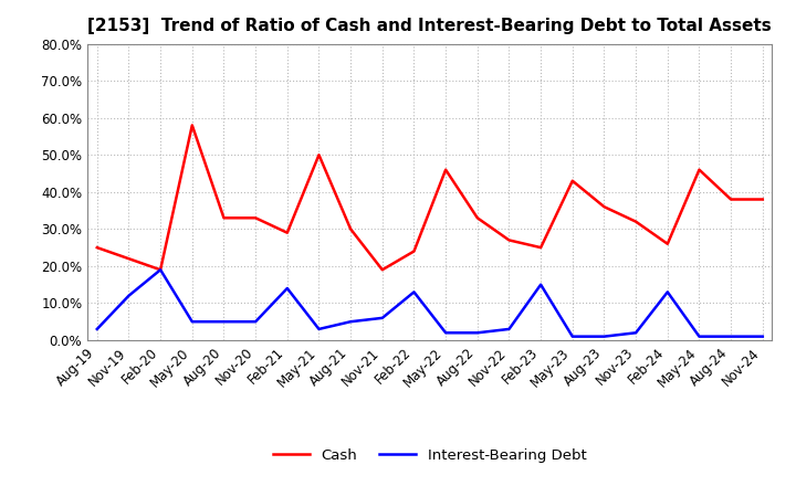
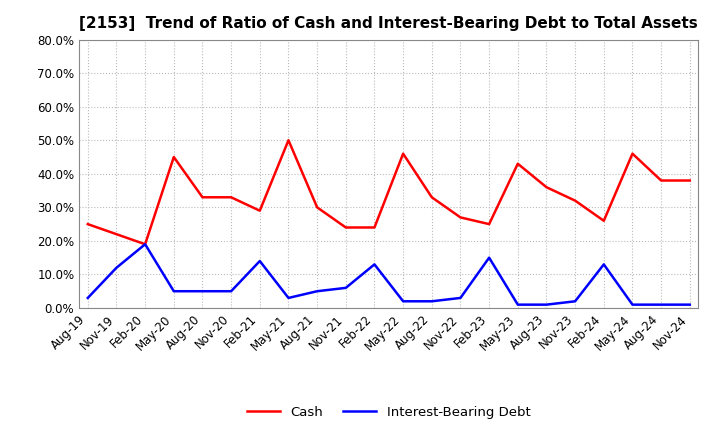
Cash/May-20: 58% -> 45%
Cash/Nov-21: 19% -> 24%
